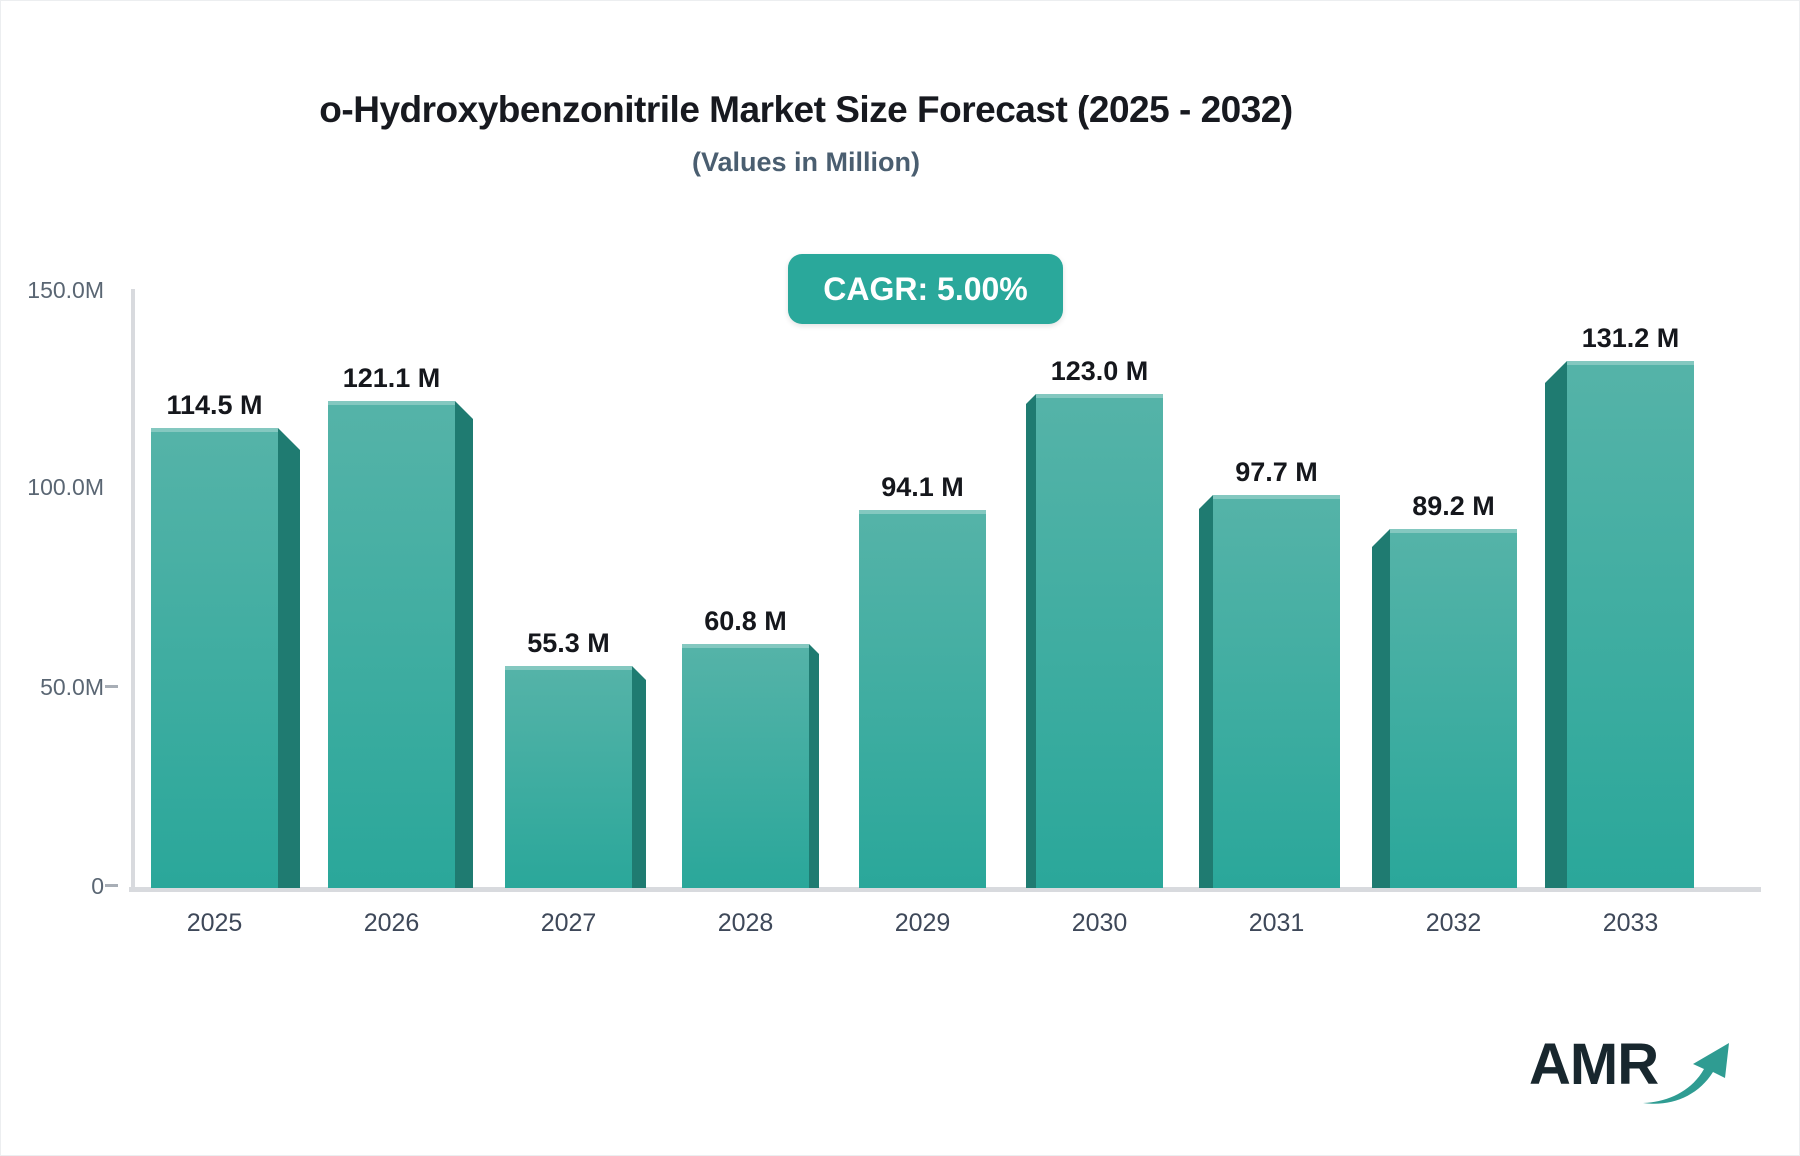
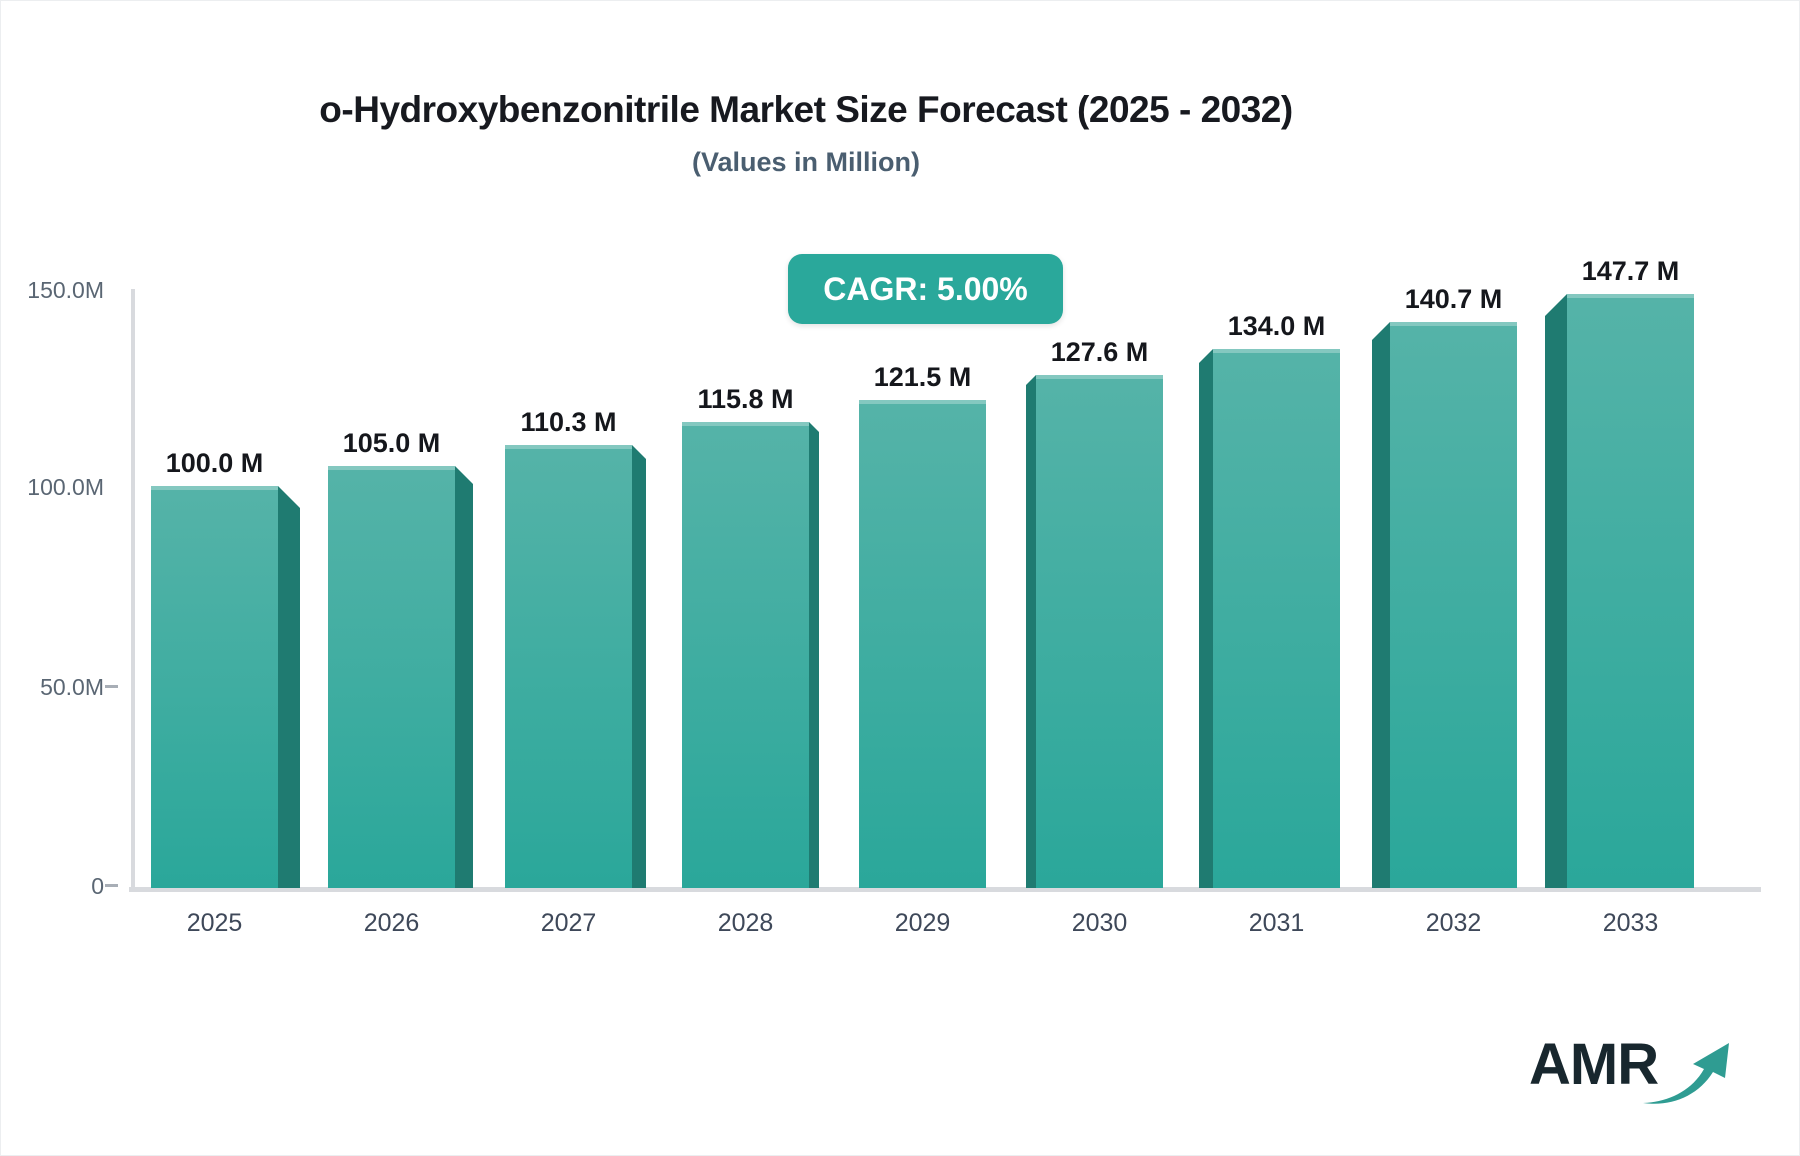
2025: 114.5 -> 100.0
2026: 121.1 -> 105.0
2027: 55.3 -> 110.3
2028: 60.8 -> 115.8
2029: 94.1 -> 121.5
2030: 123.0 -> 127.6
2031: 97.7 -> 134.0
2032: 89.2 -> 140.7
2033: 131.2 -> 147.7
